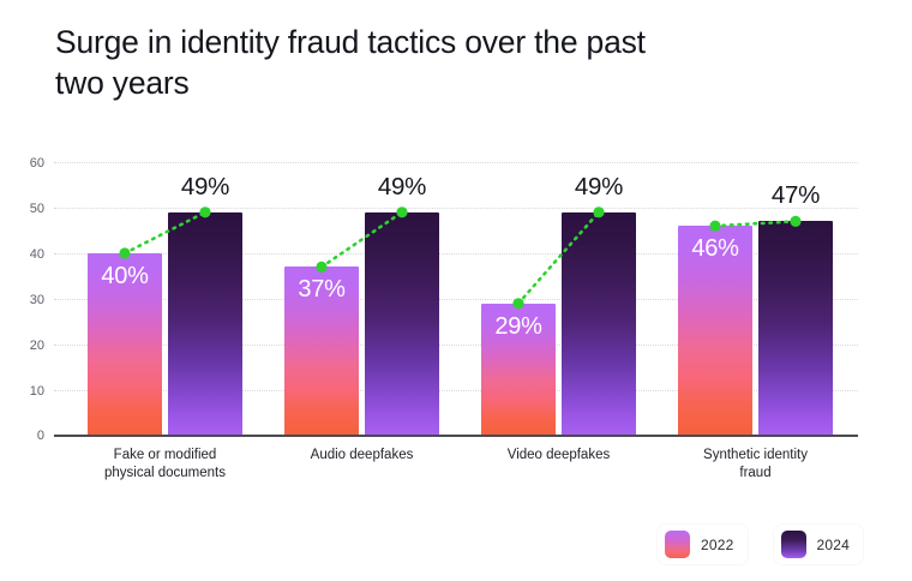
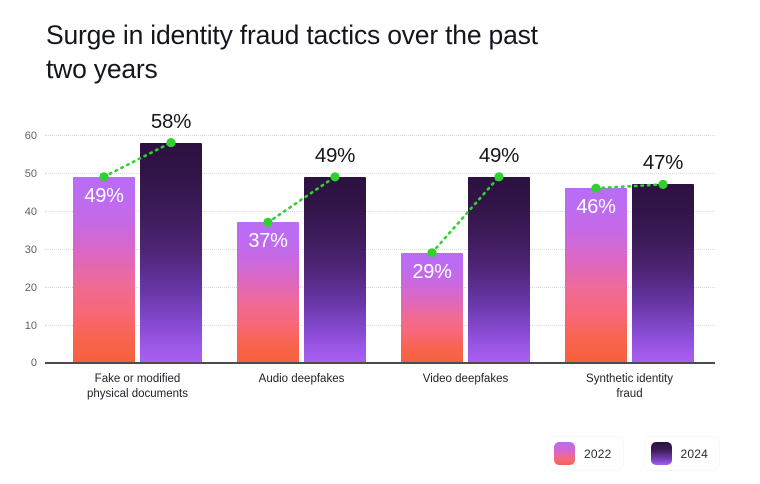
2022/Fake or modified physical documents: 40% -> 49%
2024/Fake or modified physical documents: 49% -> 58%
